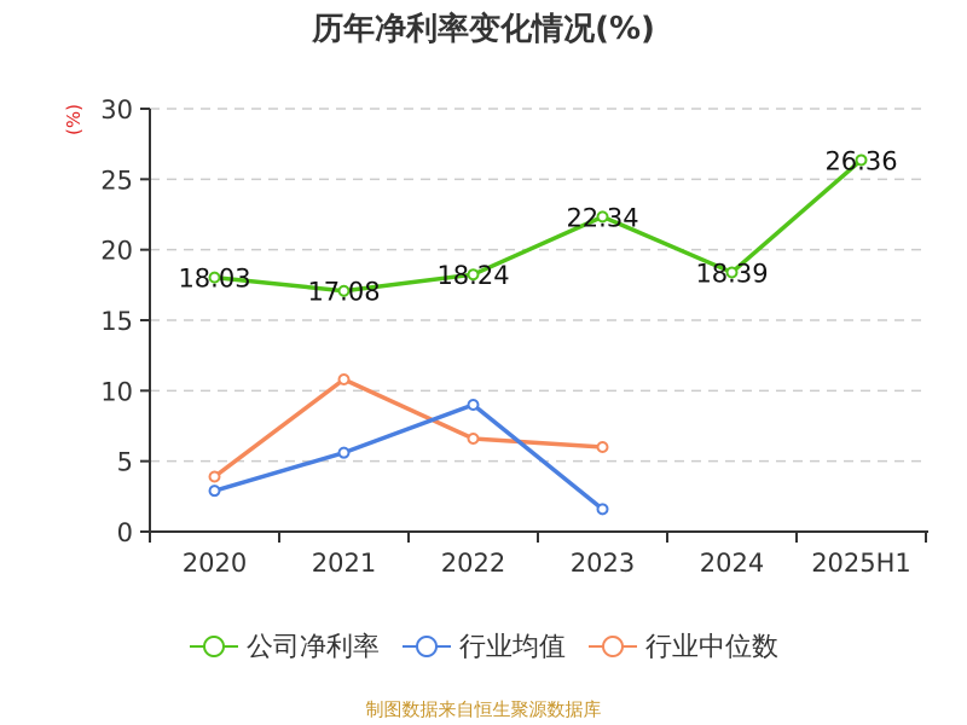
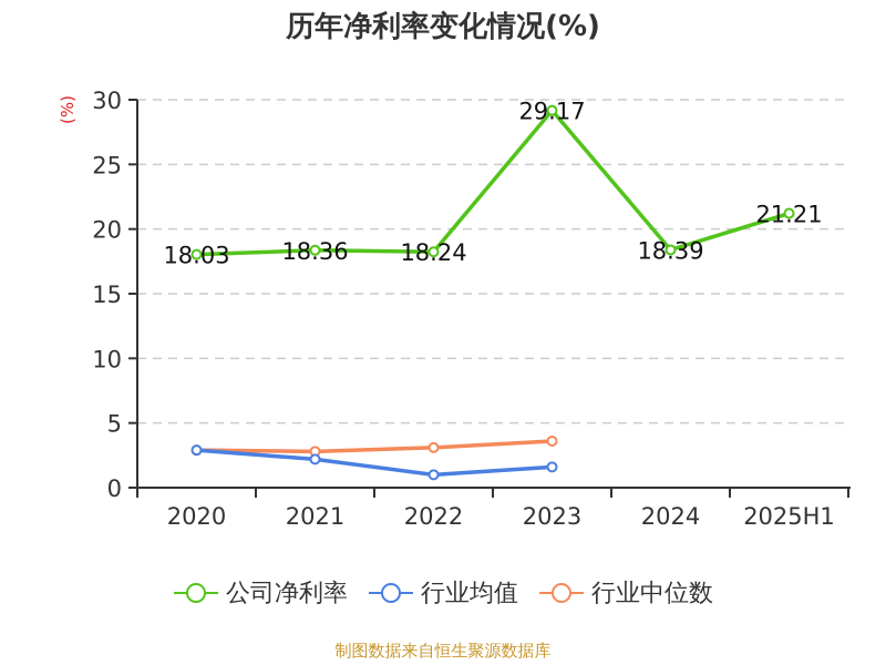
行业中位数/2020: 3.9 -> 2.9
公司净利率/2021: 17.08 -> 18.36
行业均值/2021: 5.6 -> 2.2
行业中位数/2021: 10.8 -> 2.8
行业均值/2022: 9.0 -> 1.0
行业中位数/2022: 6.6 -> 3.1
公司净利率/2023: 22.34 -> 29.17
行业中位数/2023: 6.0 -> 3.6
公司净利率/2025H1: 26.36 -> 21.21
